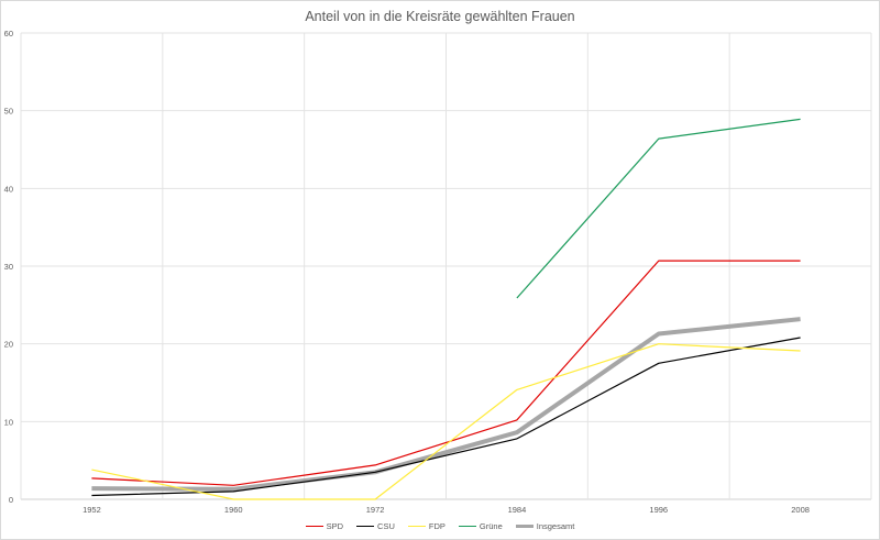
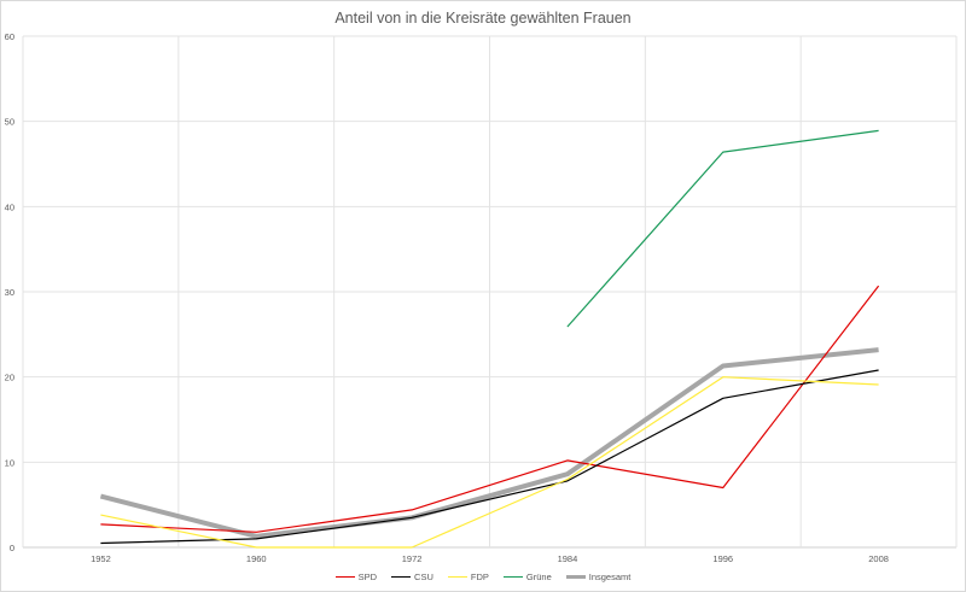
Insgesamt/1952: 1 -> 6
FDP/1984: 14 -> 8
SPD/1996: 31 -> 7
